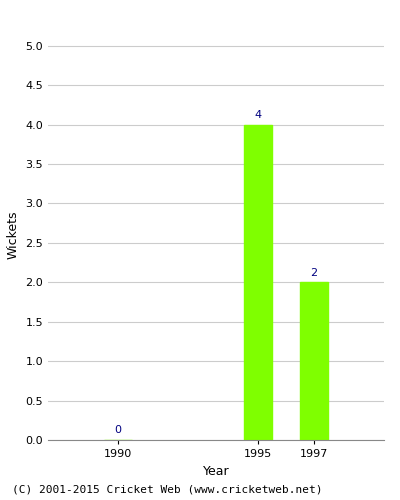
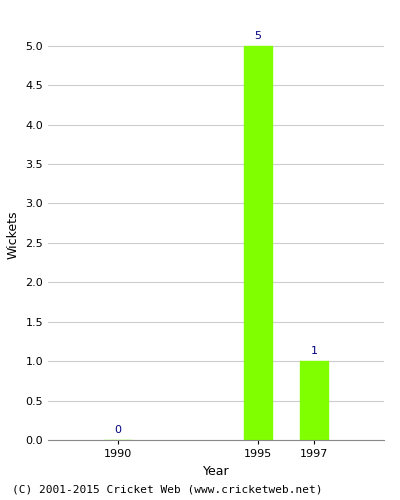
1995: 4 -> 5
1997: 2 -> 1
